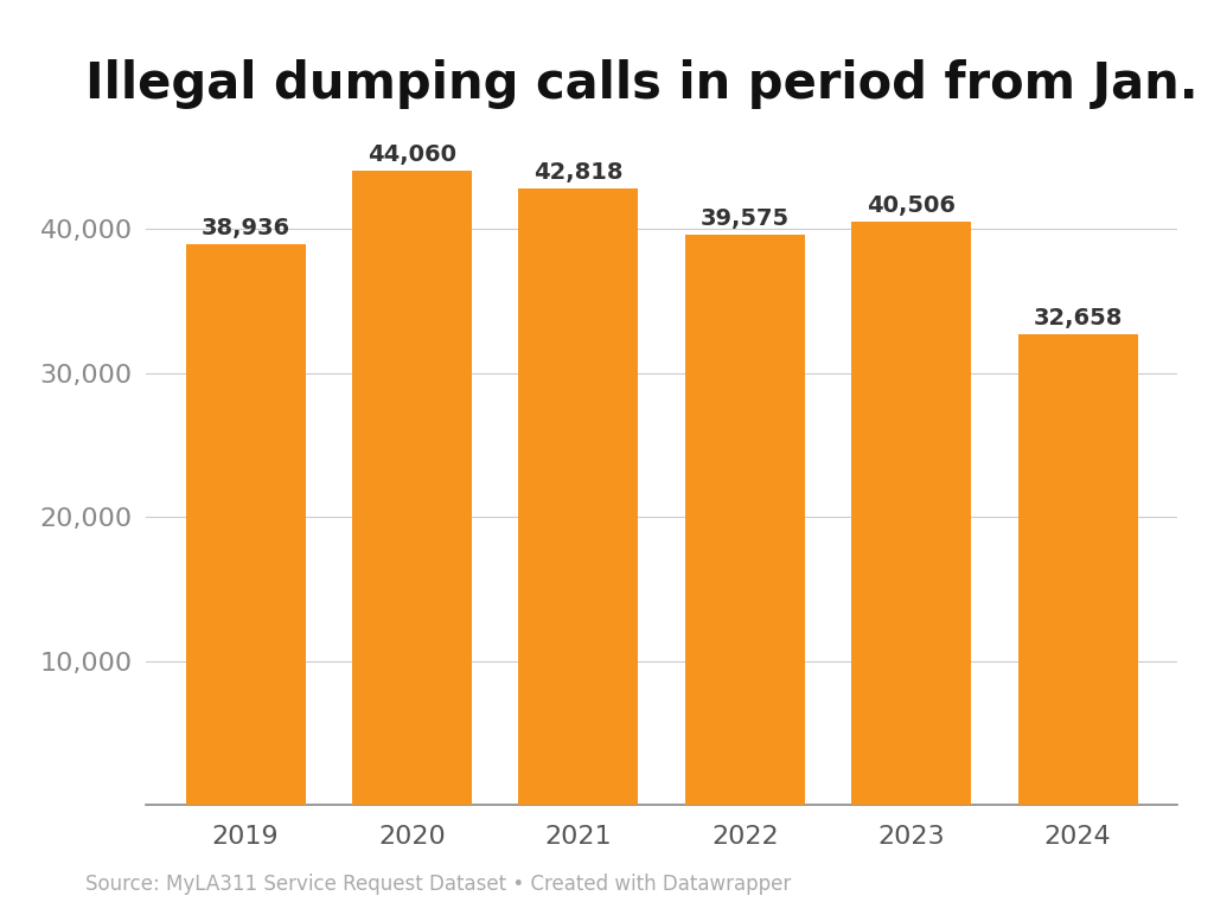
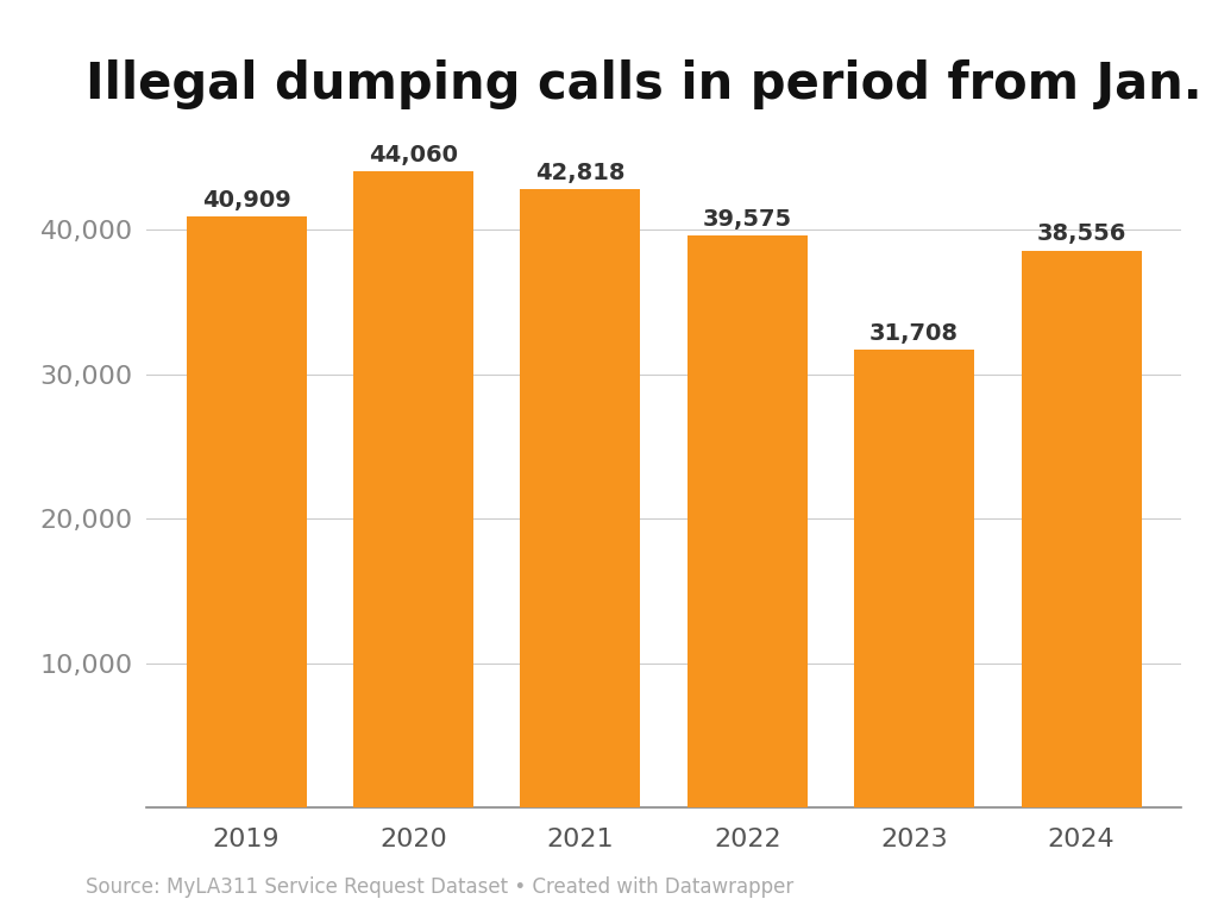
2019: 38,936 -> 40,909
2023: 40,506 -> 31,708
2024: 32,658 -> 38,556
